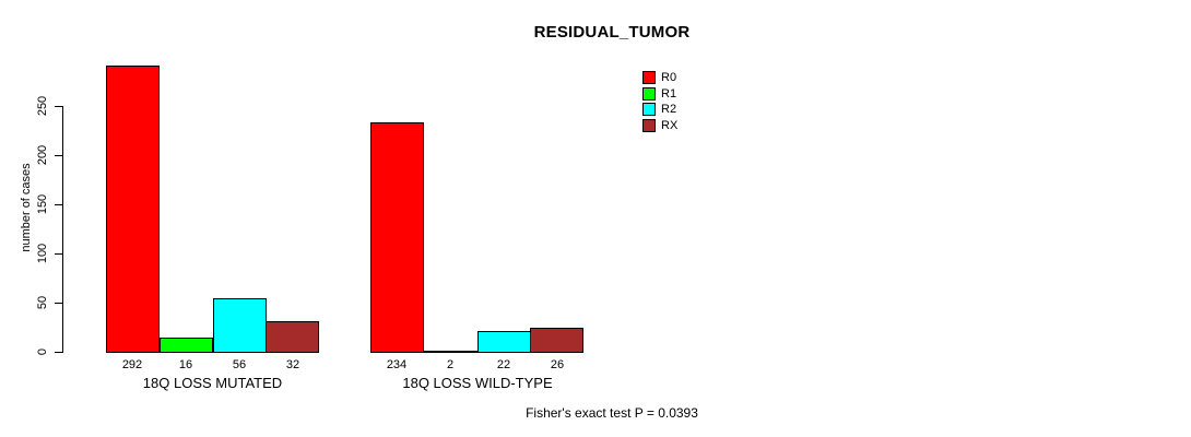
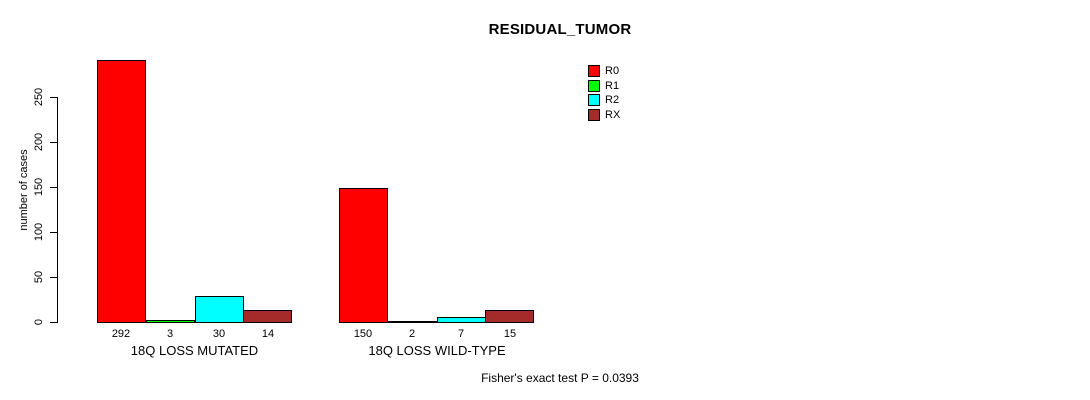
R1/18Q LOSS MUTATED: 16 -> 3
R2/18Q LOSS MUTATED: 56 -> 30
RX/18Q LOSS MUTATED: 32 -> 14
R0/18Q LOSS WILD-TYPE: 234 -> 150
R2/18Q LOSS WILD-TYPE: 22 -> 7
RX/18Q LOSS WILD-TYPE: 26 -> 15
